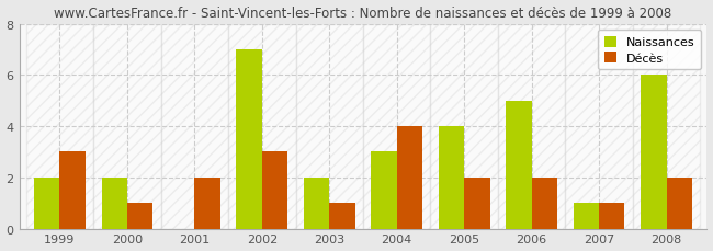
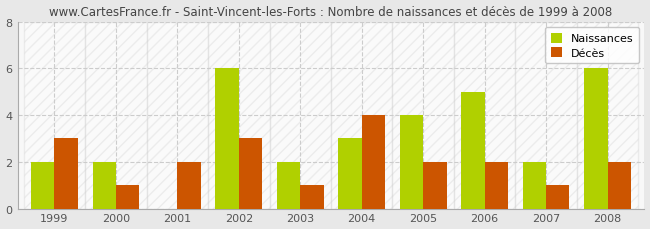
Naissances/2002: 7 -> 6
Naissances/2007: 1 -> 2
